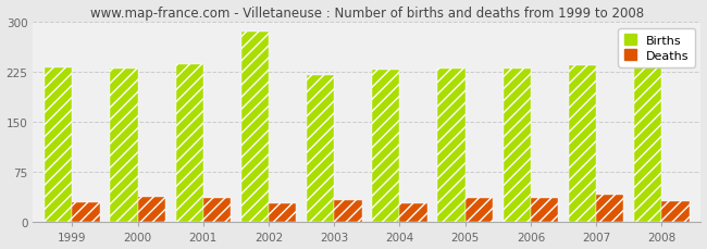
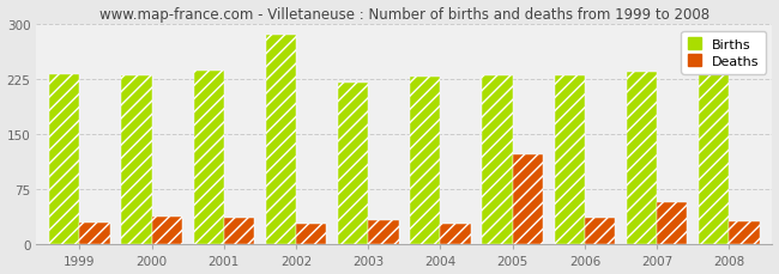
Deaths/2005: 36 -> 122
Deaths/2007: 41 -> 58
